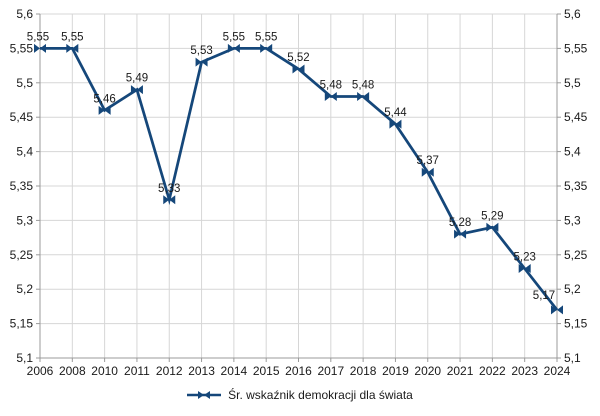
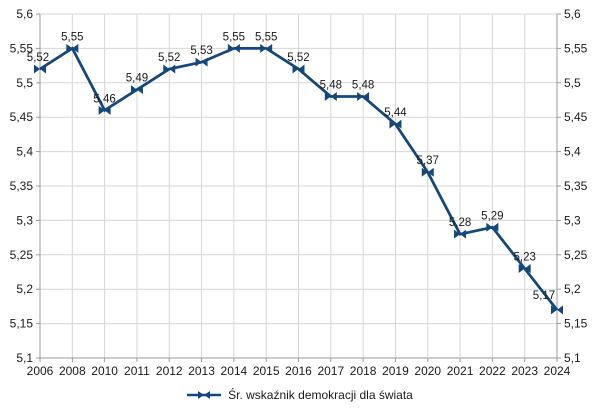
2006: 5,55 -> 5,52
2012: 5,33 -> 5,52
